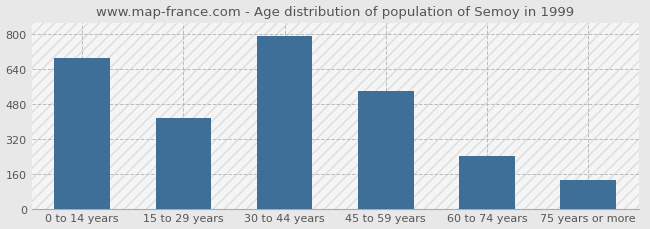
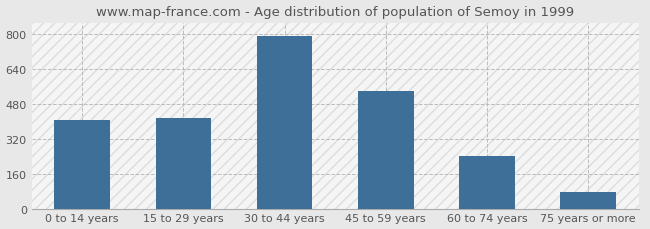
0 to 14 years: 690 -> 405
75 years or more: 130 -> 75
